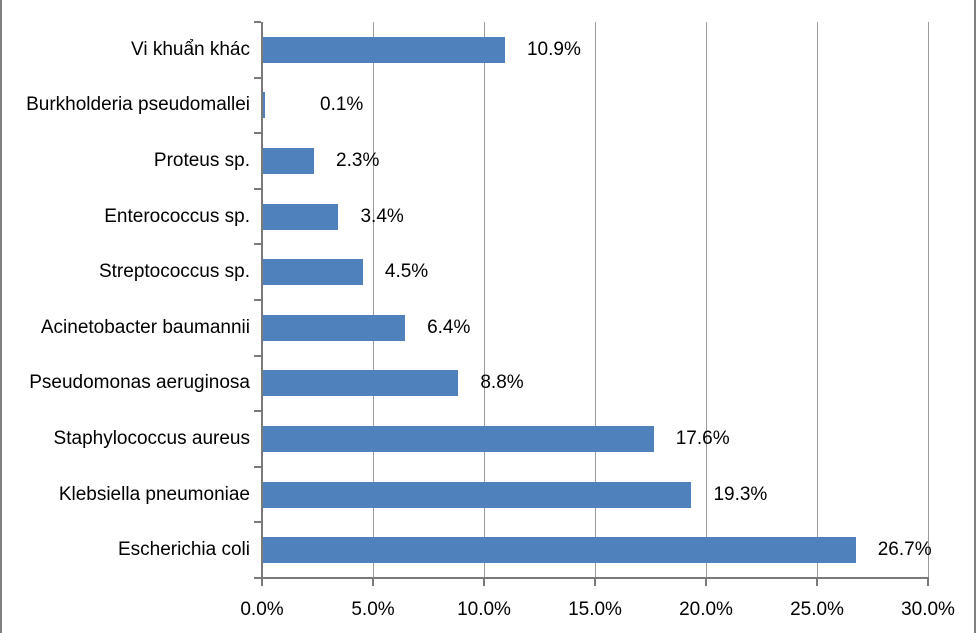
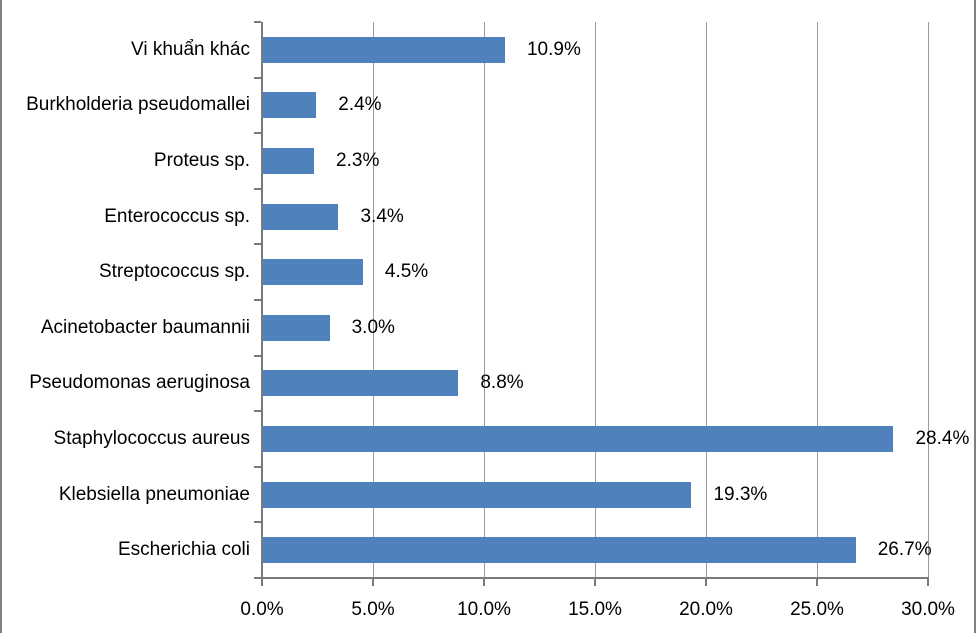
Burkholderia pseudomallei: 0.1% -> 2.4%
Acinetobacter baumannii: 6.4% -> 3.0%
Staphylococcus aureus: 17.6% -> 28.4%
